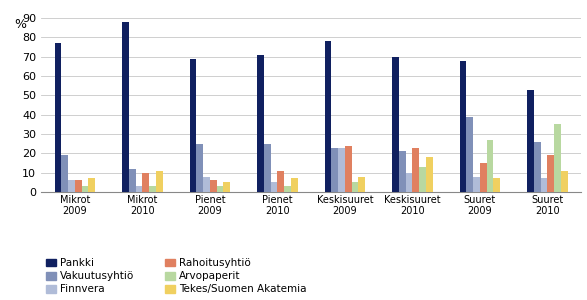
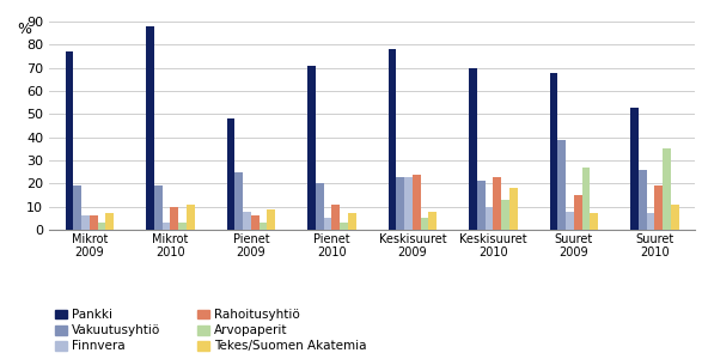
Vakuutusyhtiö/Mikrot 2010: 12 -> 19
Pankki/Pienet 2009: 69 -> 48
Tekes/Suomen Akatemia/Pienet 2009: 5 -> 9
Vakuutusyhtiö/Pienet 2010: 25 -> 20
